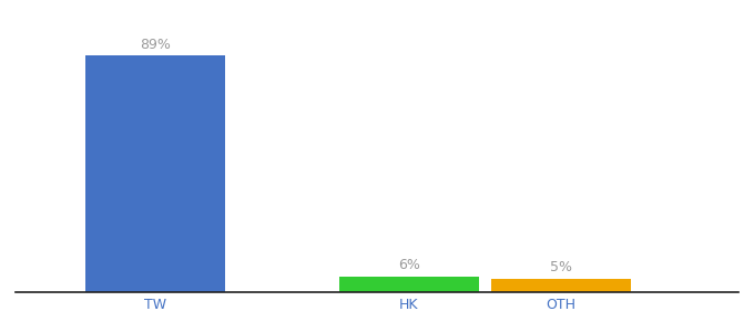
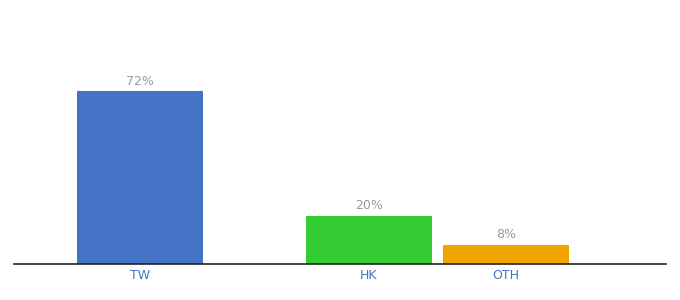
TW: 89% -> 72%
HK: 6% -> 20%
OTH: 5% -> 8%
